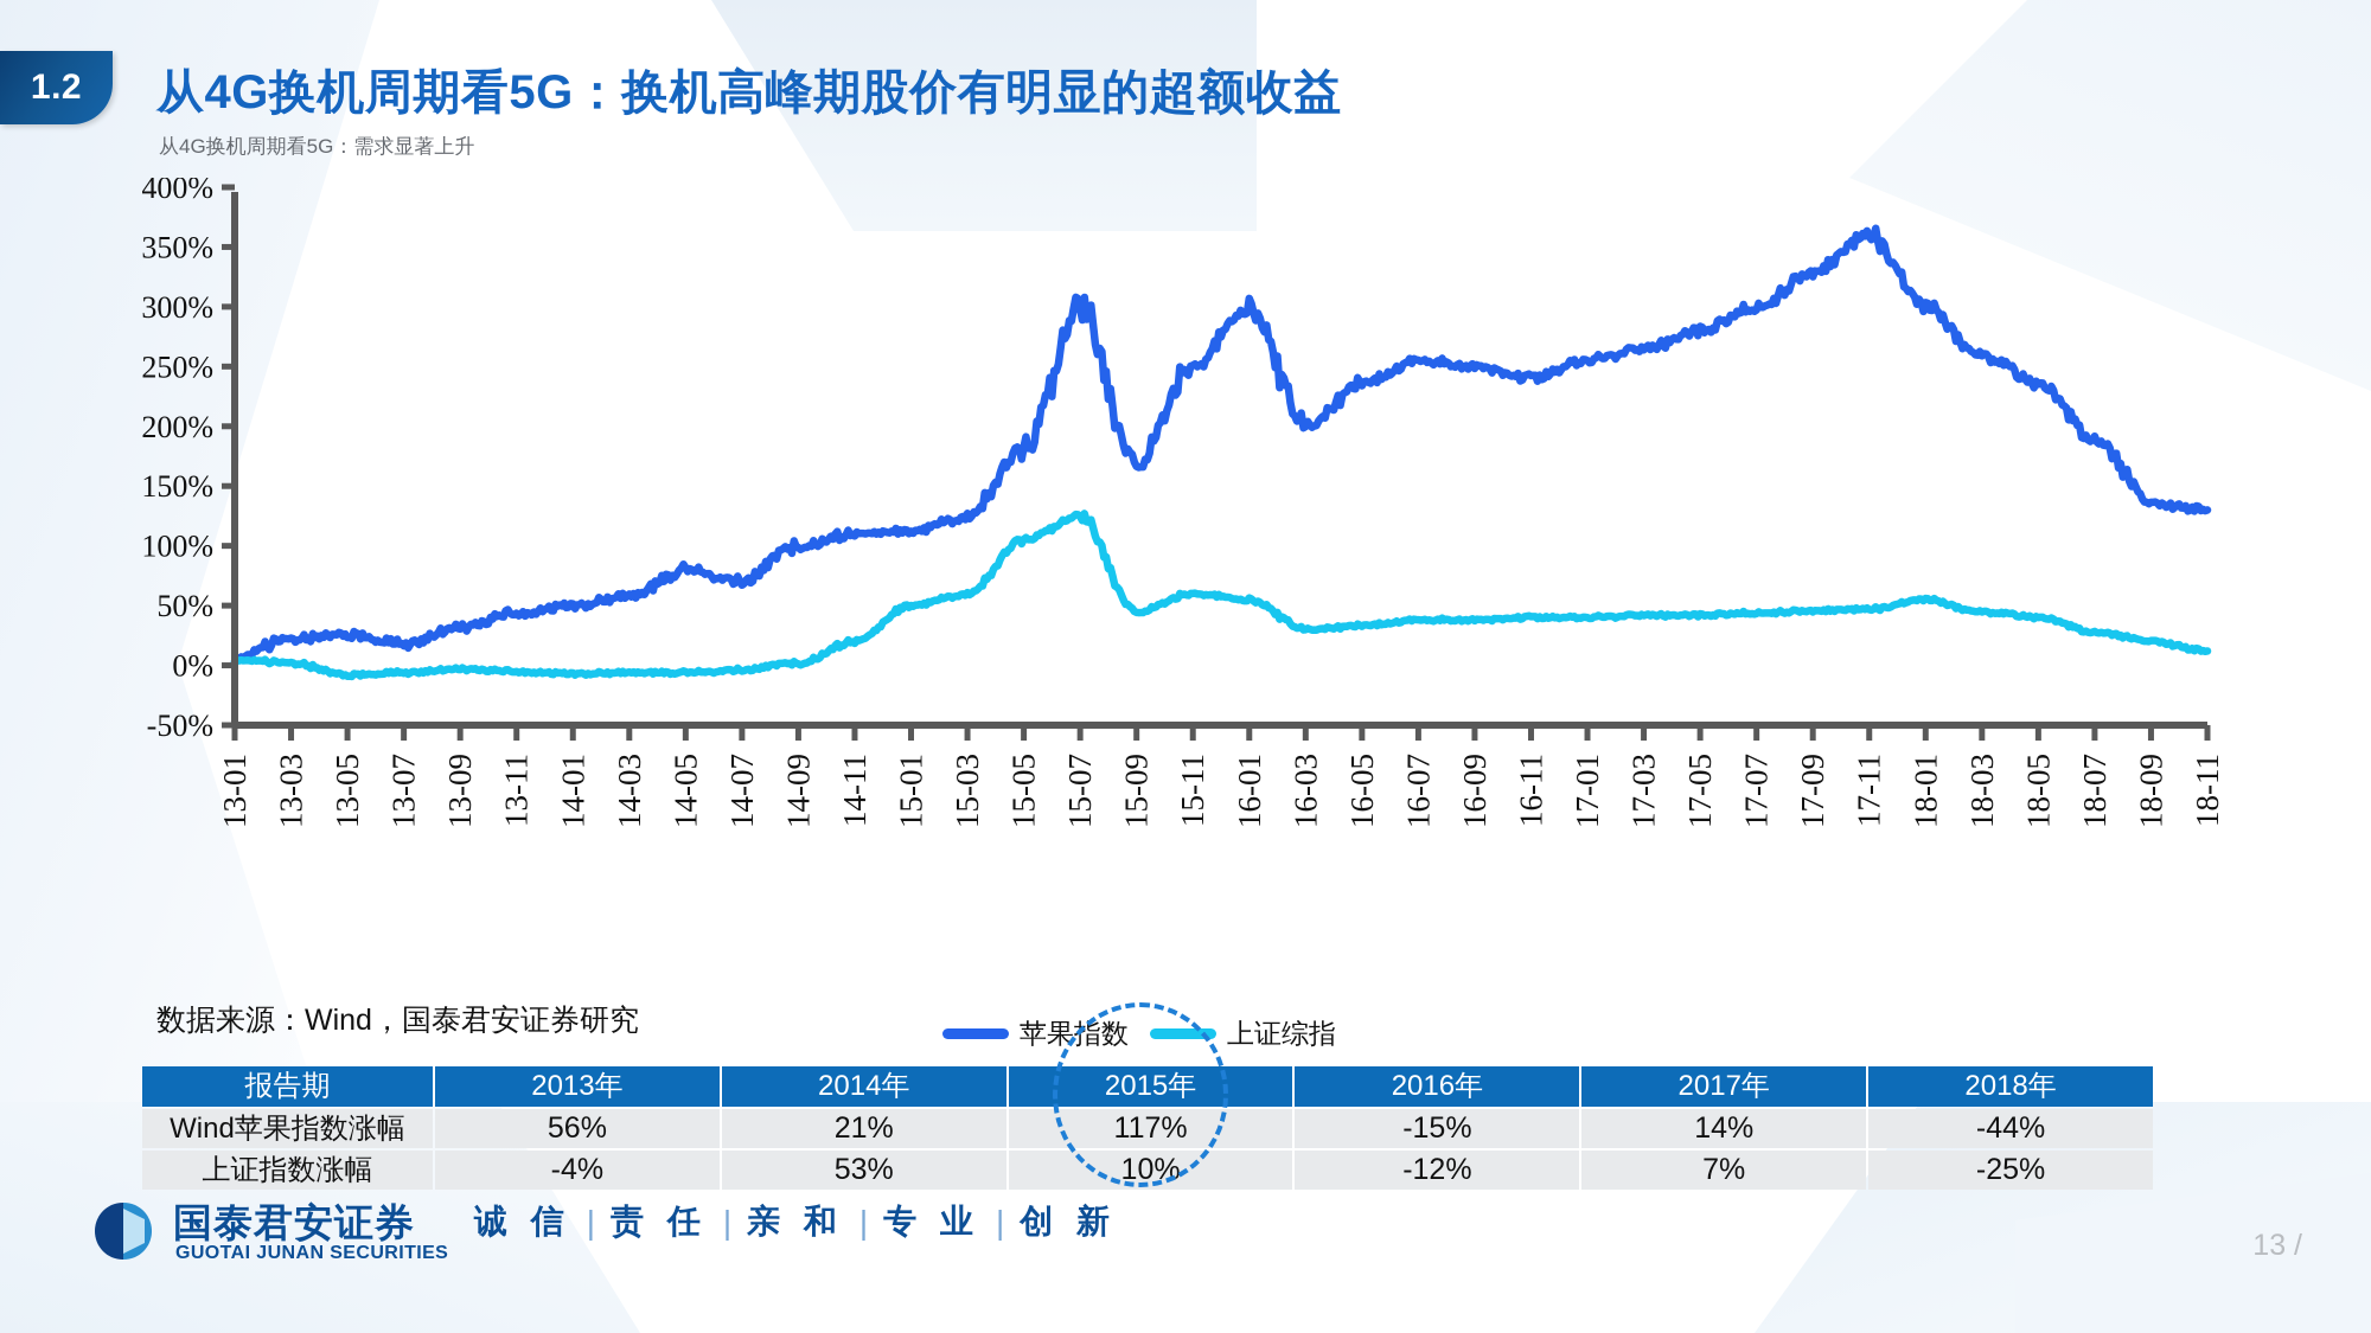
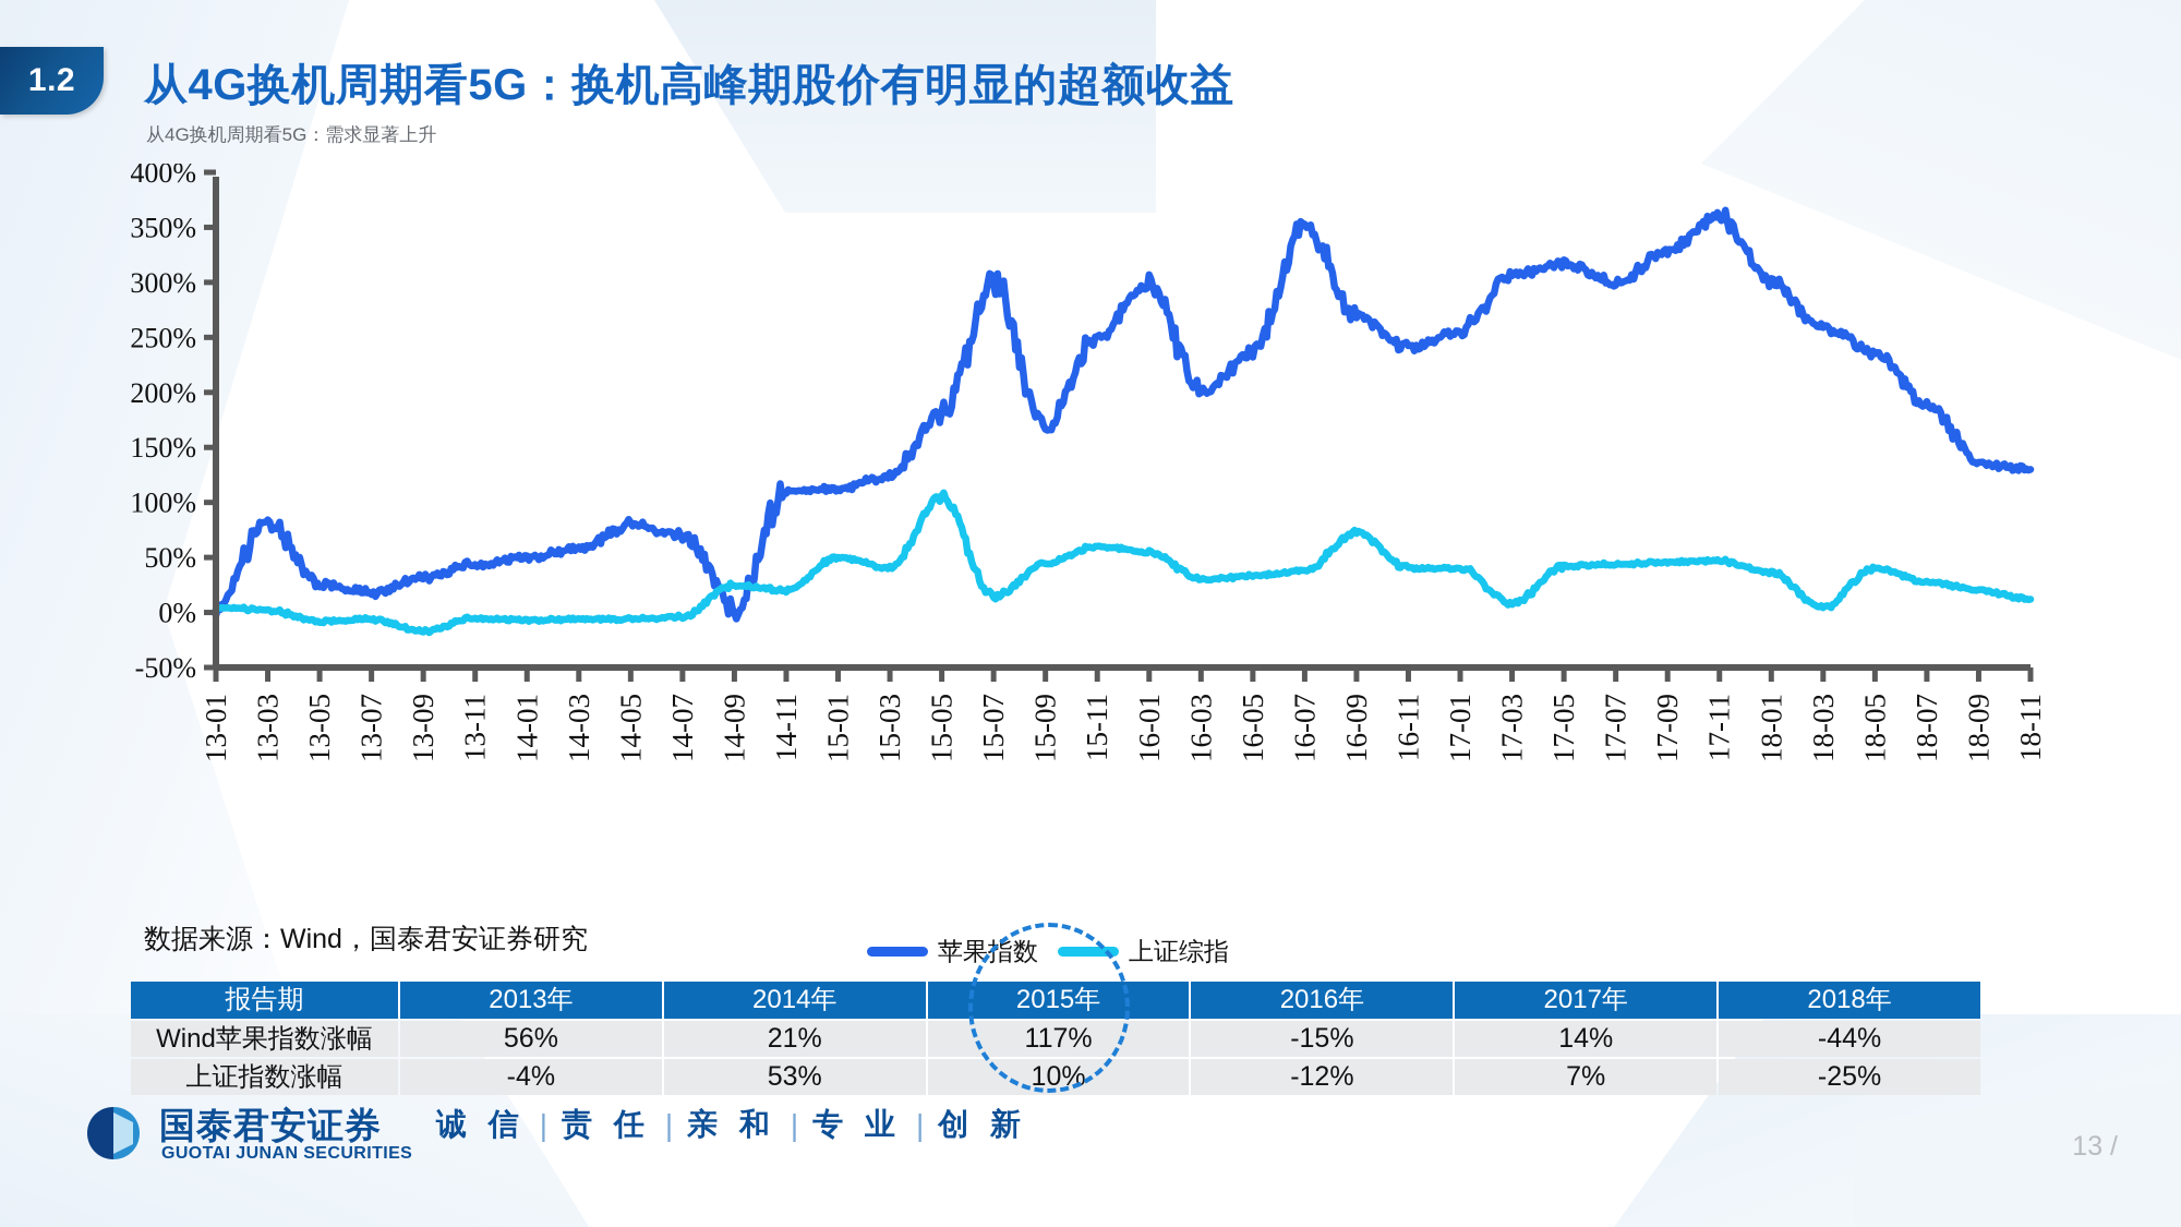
苹果指数/13-03: 22% -> 82%
上证综指/13-09: -3% -> -17%
苹果指数/14-09: 100% -> 4%
上证综指/14-09: 2% -> 25%
上证综指/15-03: 60% -> 41%
上证综指/15-07: 125% -> 14%
苹果指数/16-07: 255% -> 352%
苹果指数/16-09: 250% -> 270%
上证综指/16-09: 38% -> 73%
苹果指数/17-03: 265% -> 307%
上证综指/17-03: 42% -> 8%
苹果指数/17-05: 280% -> 317%
上证综指/18-01: 55% -> 36%
上证综指/18-03: 45% -> 5%
